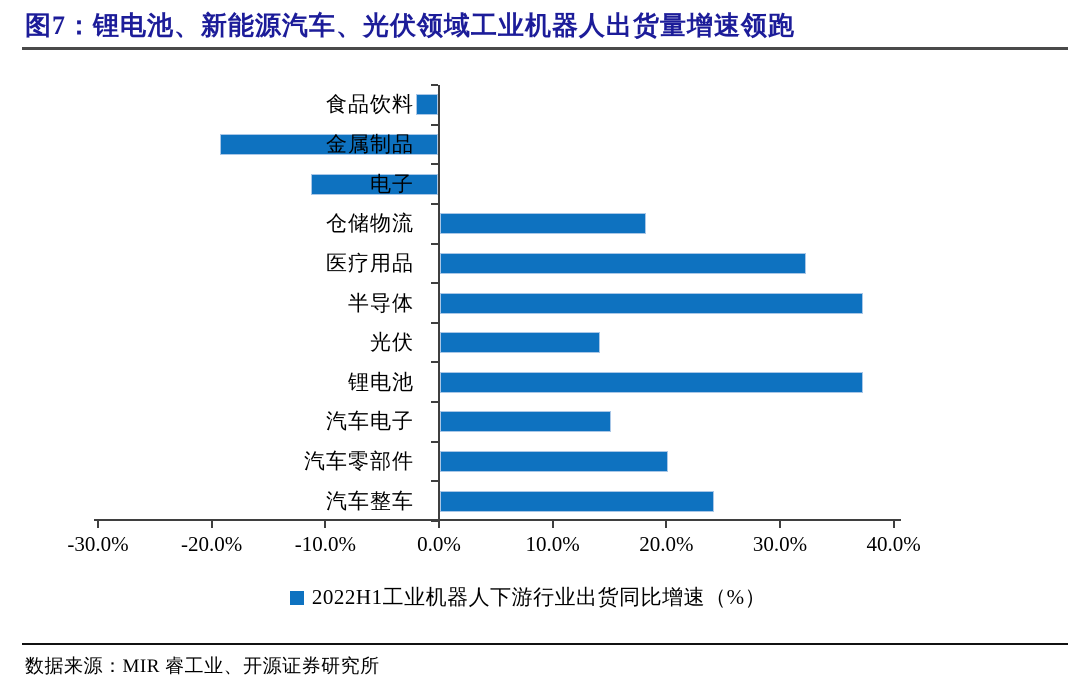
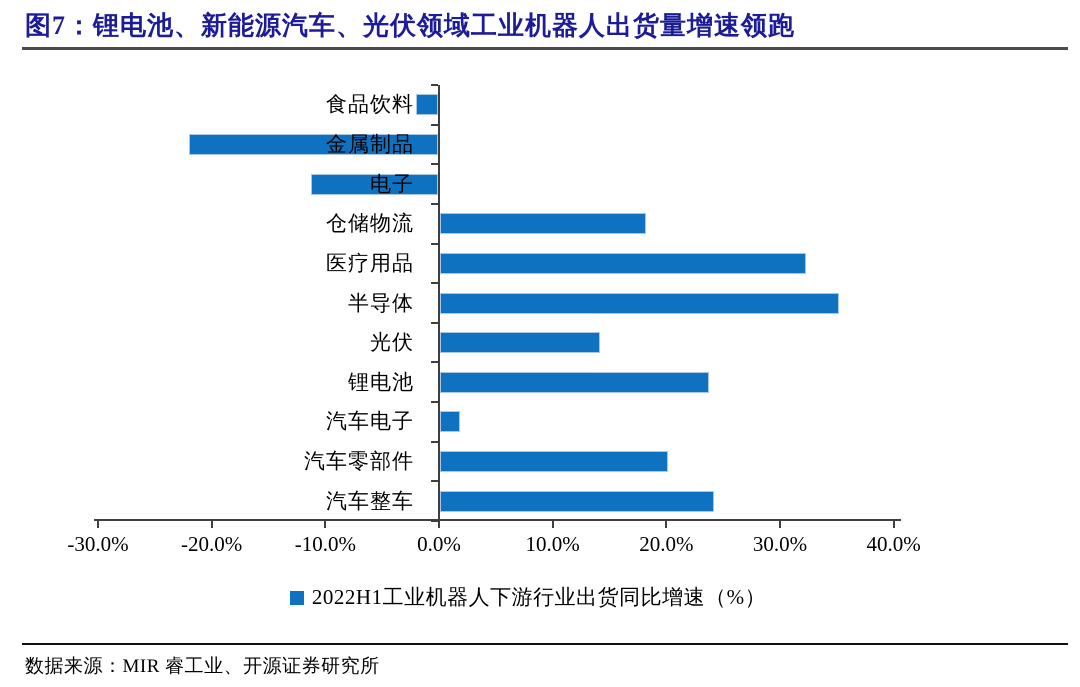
金属制品: -19.2% -> -21.9%
半导体: 37.2% -> 35.1%
锂电池: 37.2% -> 23.7%
汽车电子: 15.0% -> 1.8%
